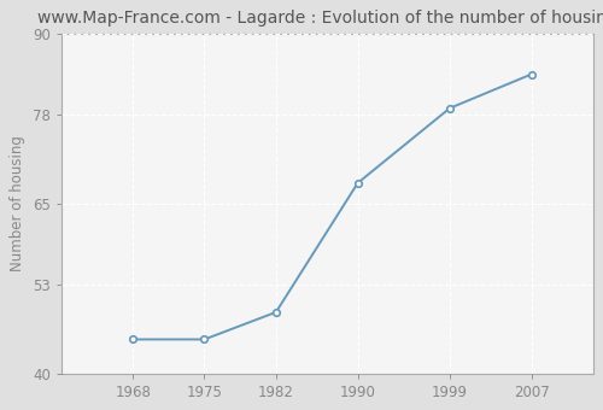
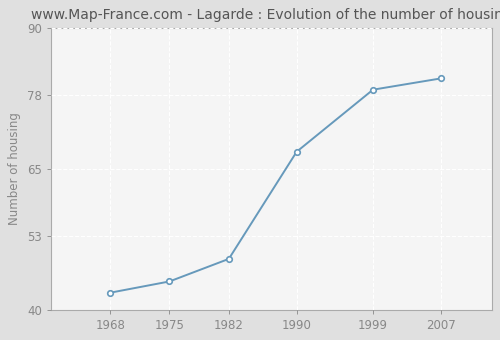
1968: 45 -> 43
2007: 84 -> 81
